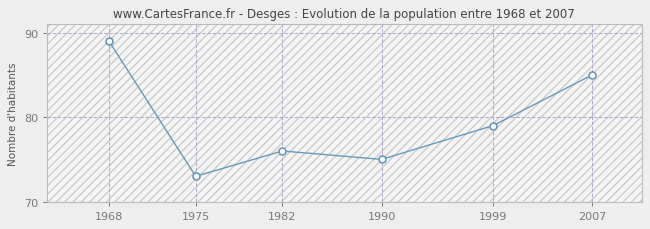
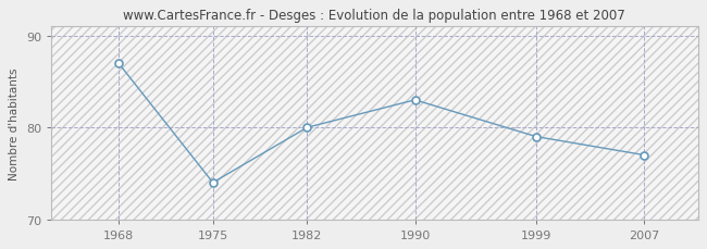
1968: 89 -> 87
1975: 73 -> 74
1982: 76 -> 80
1990: 75 -> 83
2007: 85 -> 77
